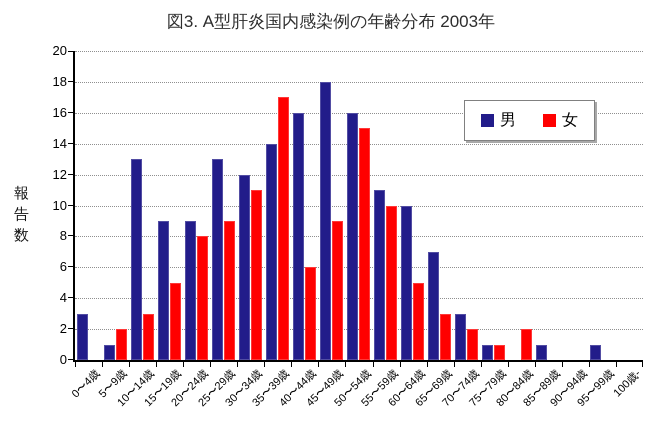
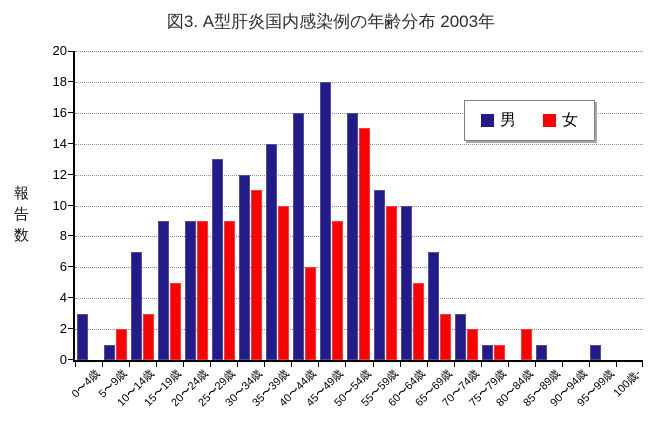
男/10〜14歳: 13 -> 7
女/20〜24歳: 8 -> 9
女/35〜39歳: 17 -> 10
